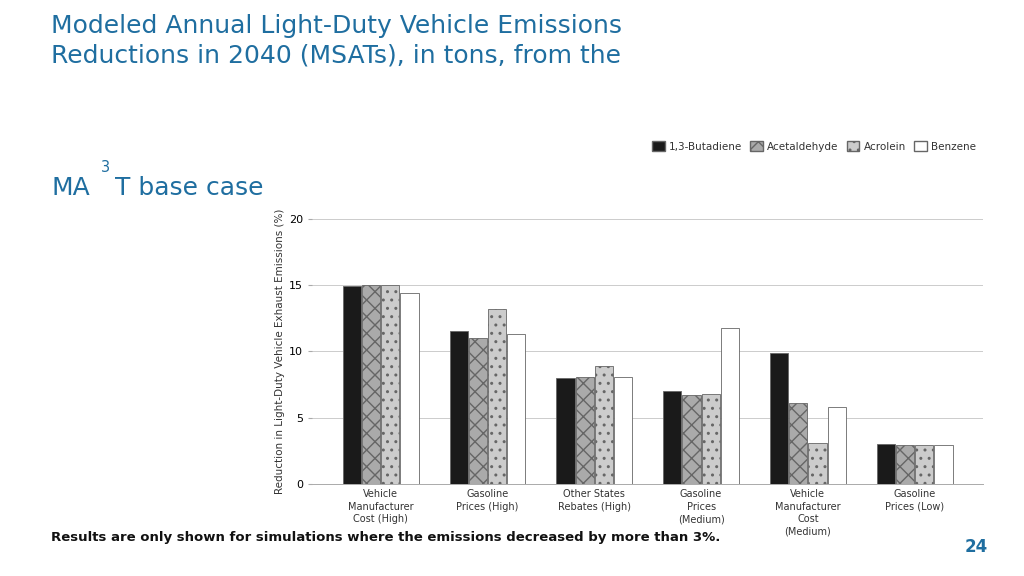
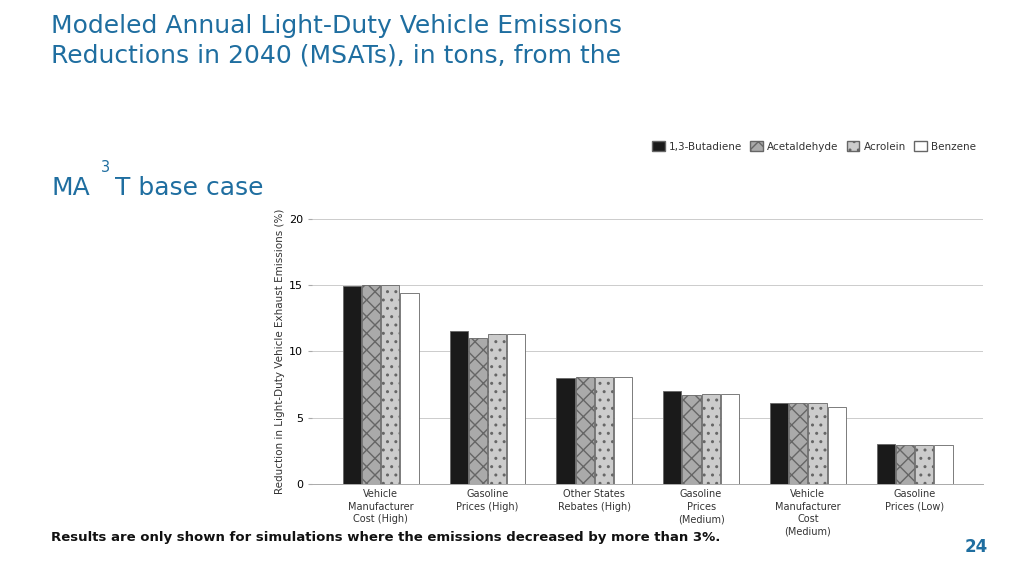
Acrolein/Gasoline Prices (High): 13.2 -> 11.3
Acrolein/Other States Rebates (High): 8.9 -> 8.1
Benzene/Gasoline Prices (Medium): 11.8 -> 6.8
1,3-Butadiene/Vehicle Manufacturer Cost (Medium): 9.9 -> 6.1
Acrolein/Vehicle Manufacturer Cost (Medium): 3.1 -> 6.1
